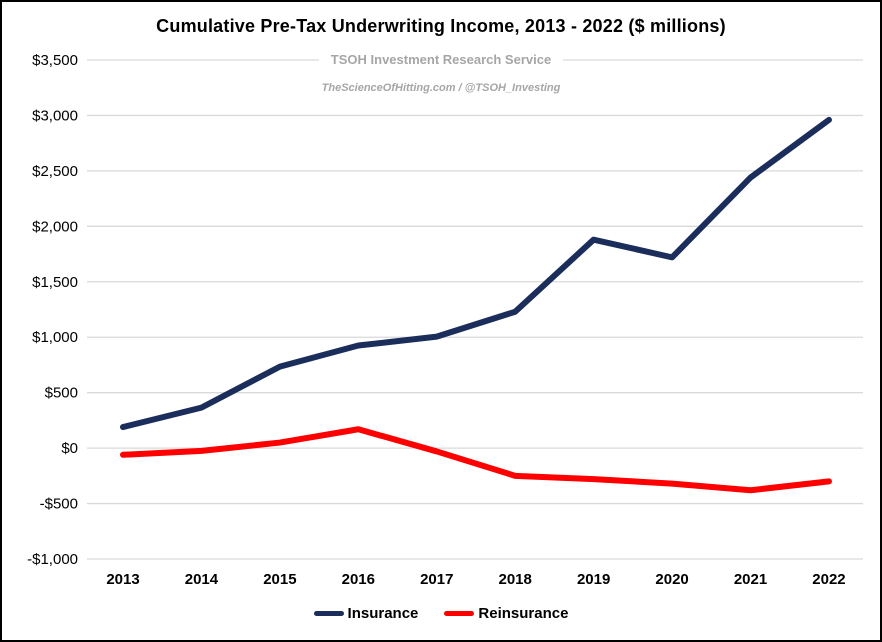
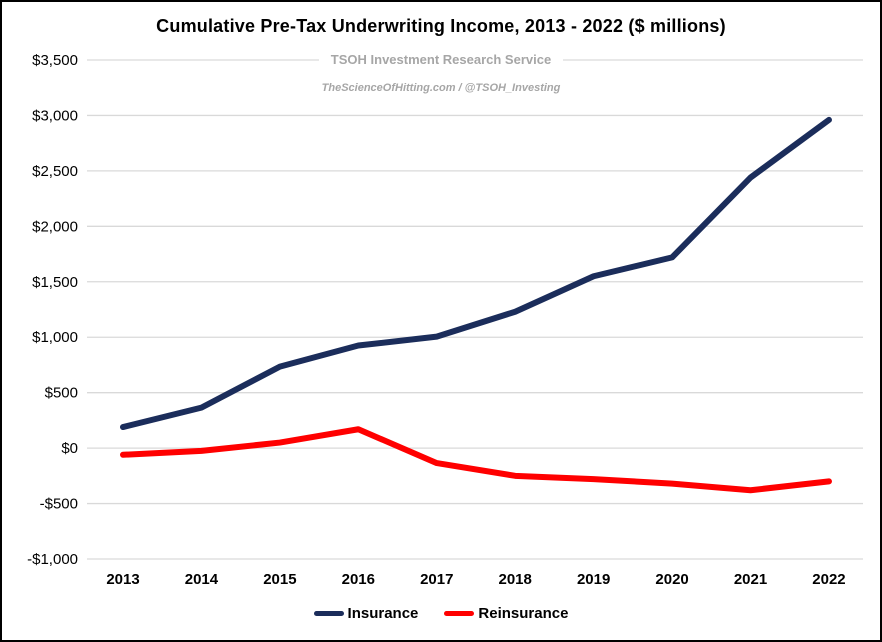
Reinsurance/2017: -$30 -> -$140
Insurance/2019: $1880 -> $1550
